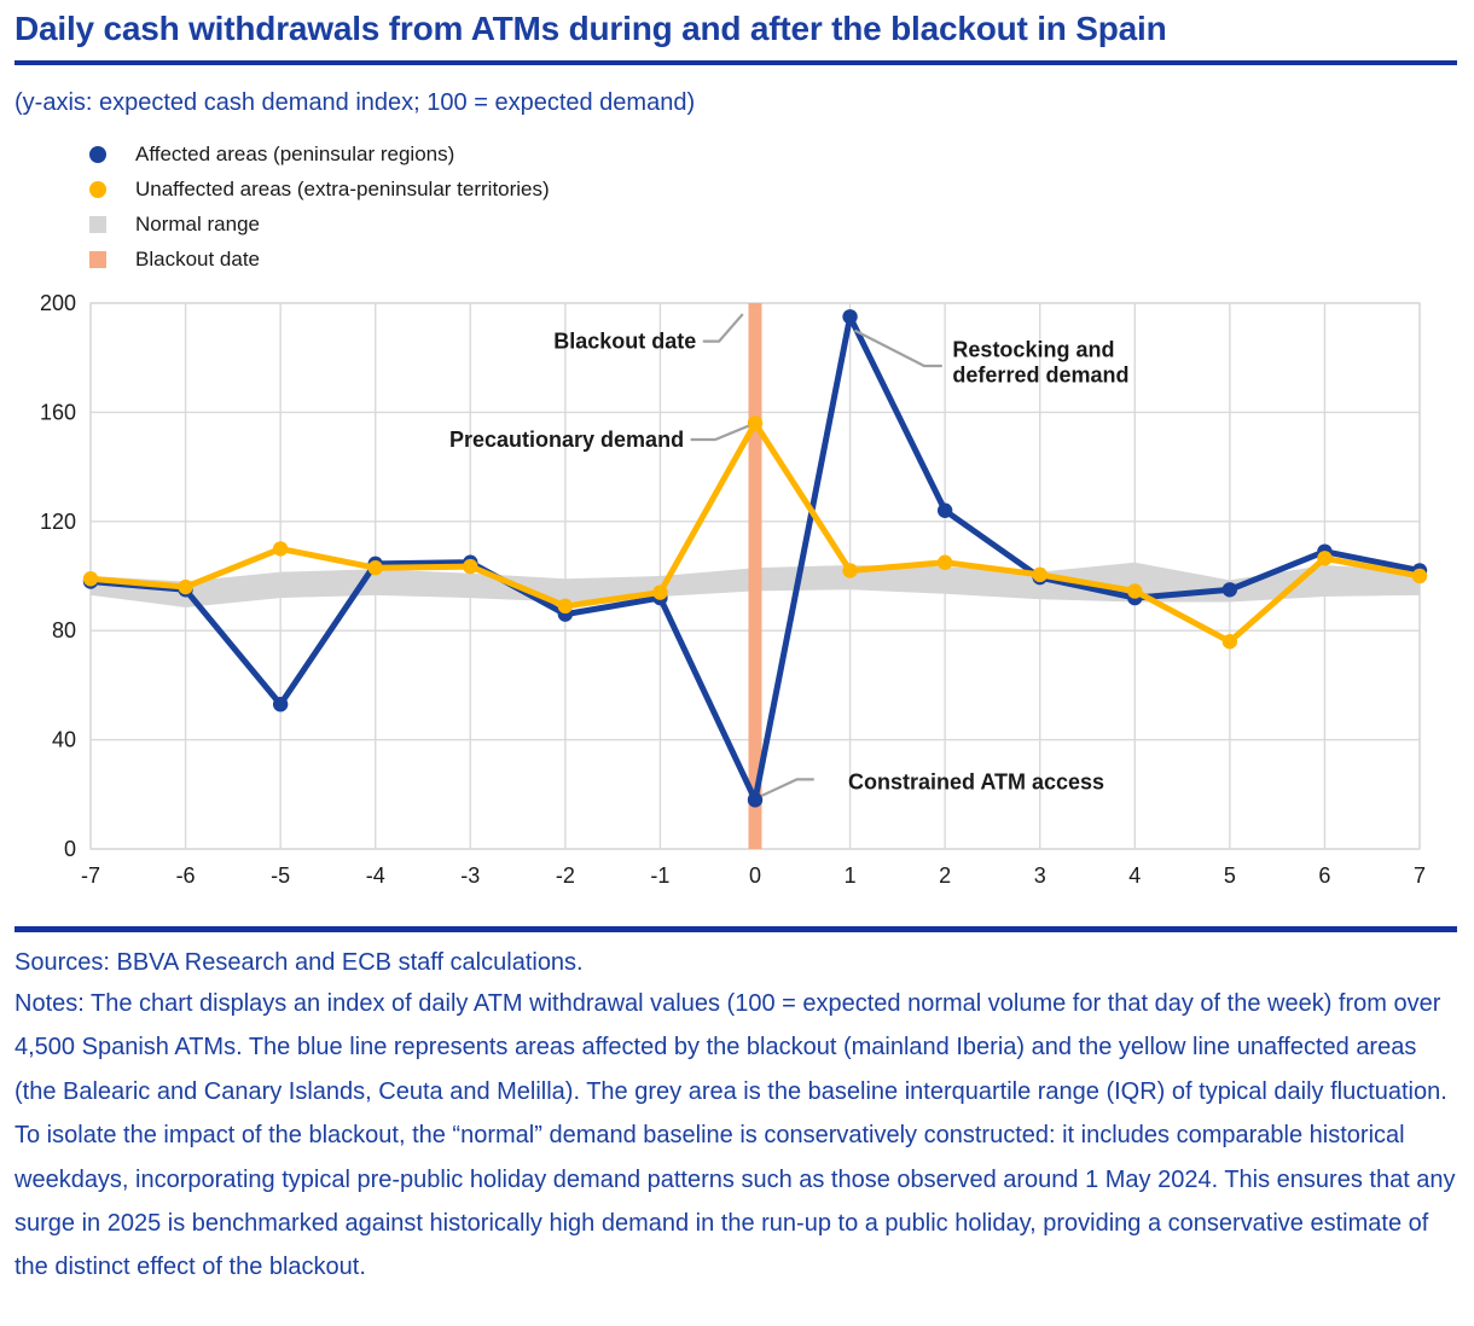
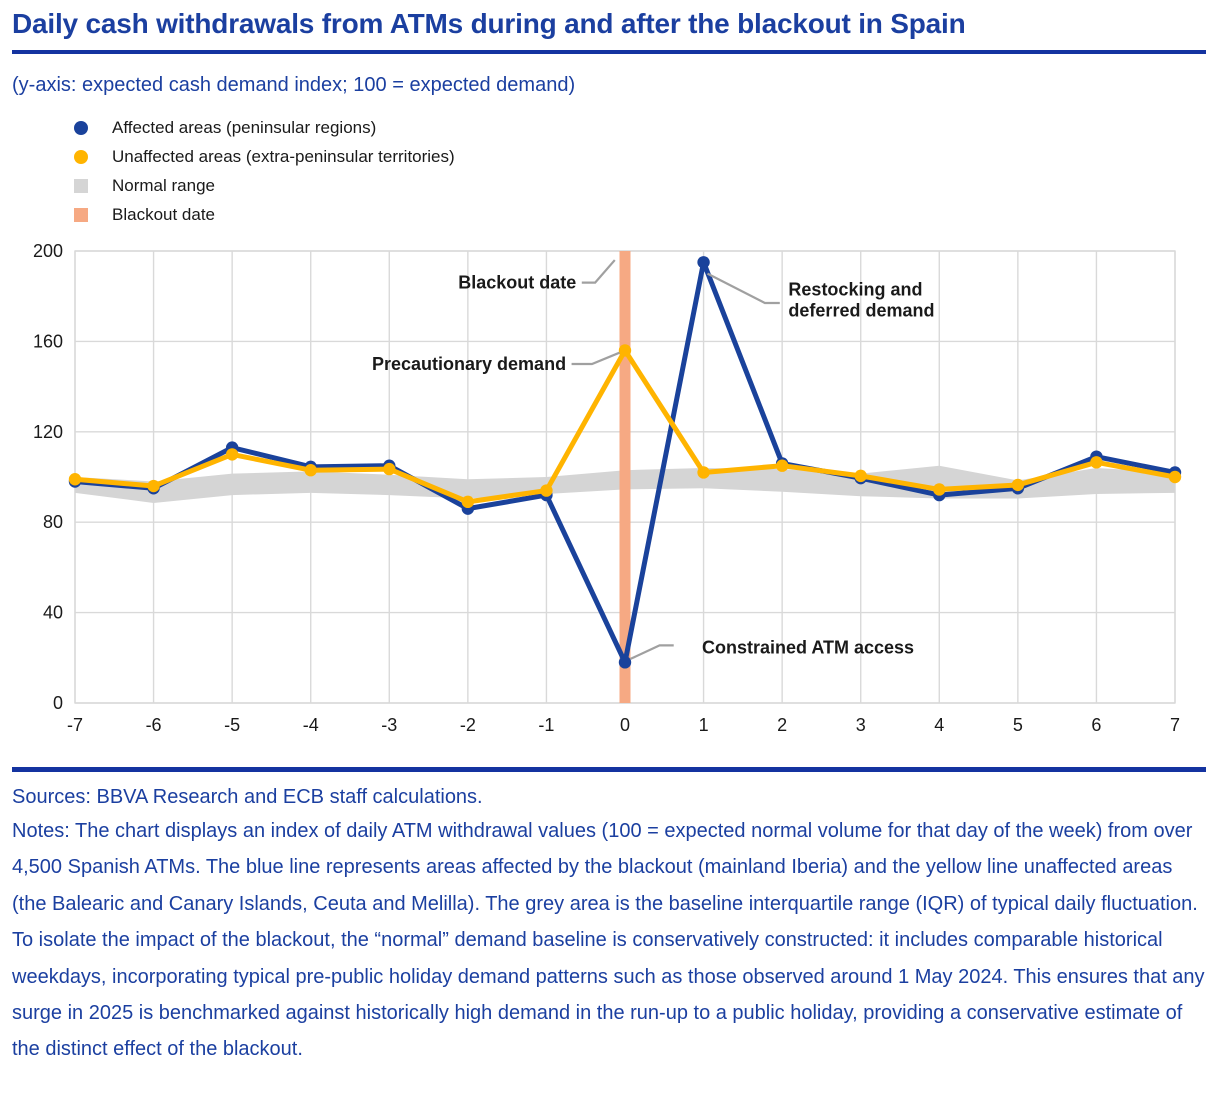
Affected areas (peninsular regions)/-5: 53 -> 113
Affected areas (peninsular regions)/2: 124 -> 106
Unaffected areas (extra-peninsular territories)/5: 76 -> 96
